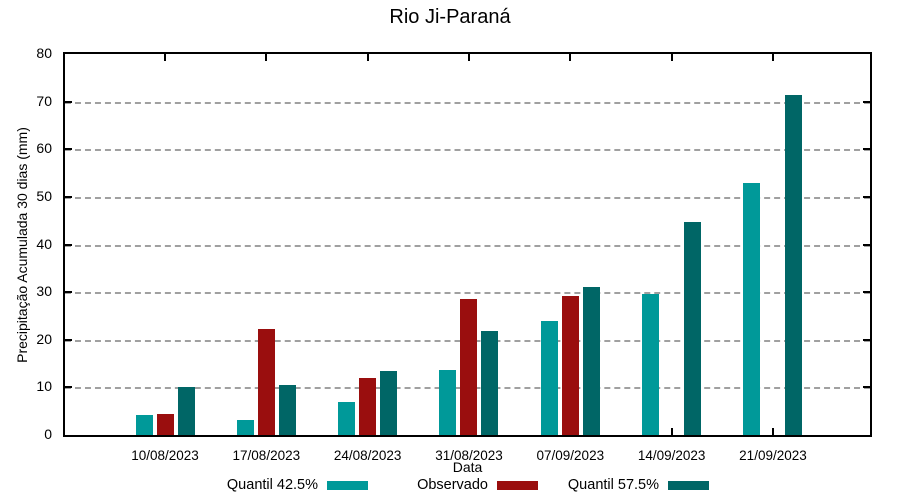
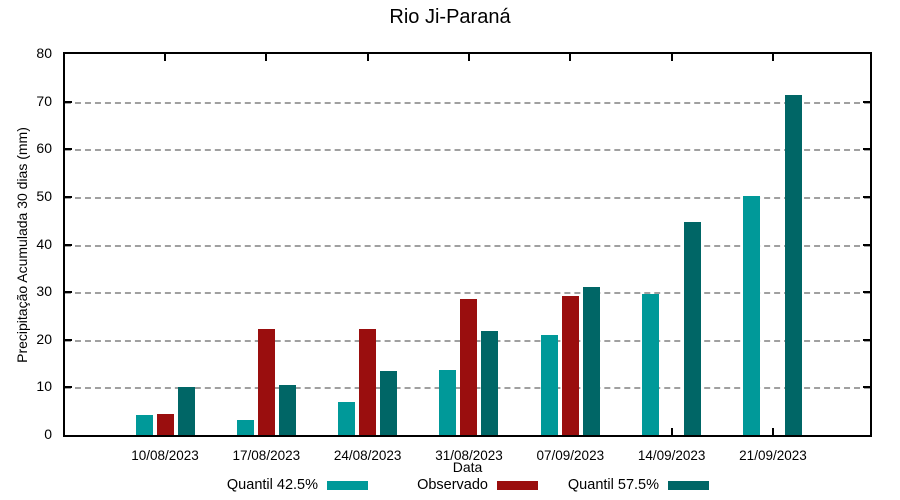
Observado/24/08/2023: 12 -> 22
Quantil 42.5%/07/09/2023: 24 -> 21
Quantil 42.5%/21/09/2023: 53 -> 50
